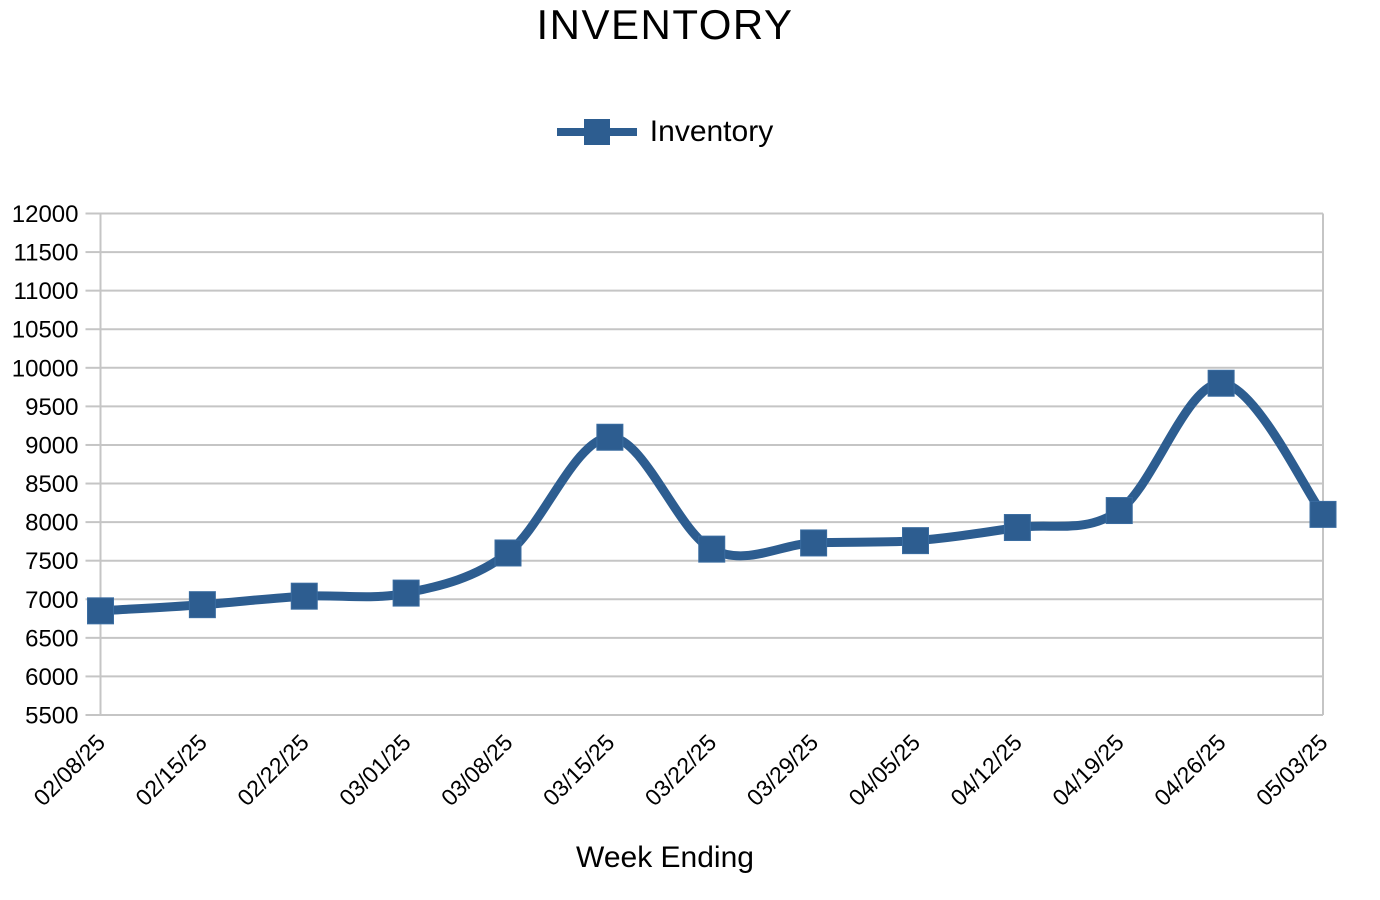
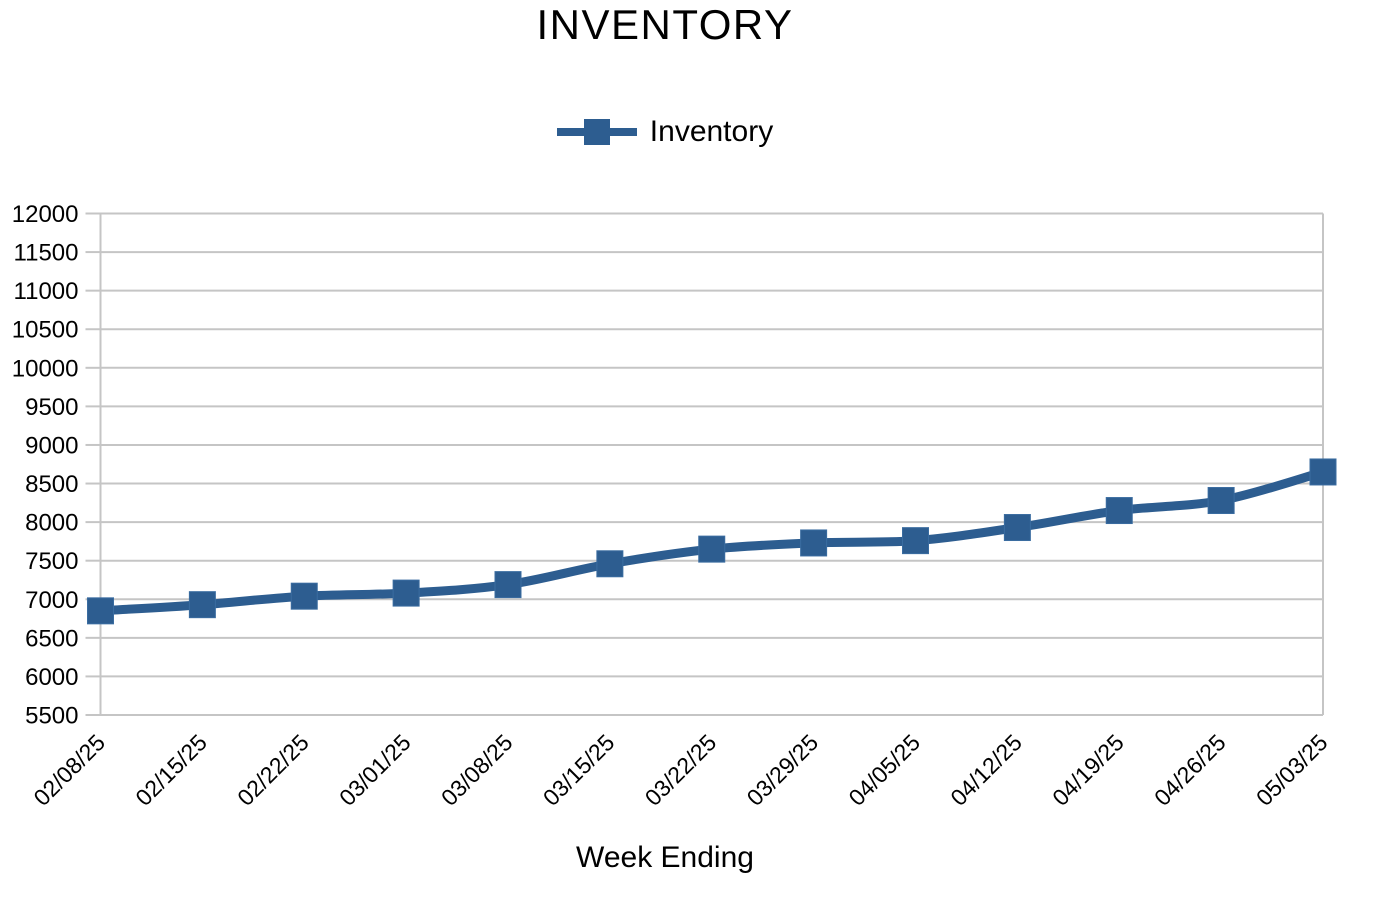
03/08/25: 7600 -> 7200
03/15/25: 9100 -> 7500
04/26/25: 9800 -> 8300
05/03/25: 8100 -> 8600
